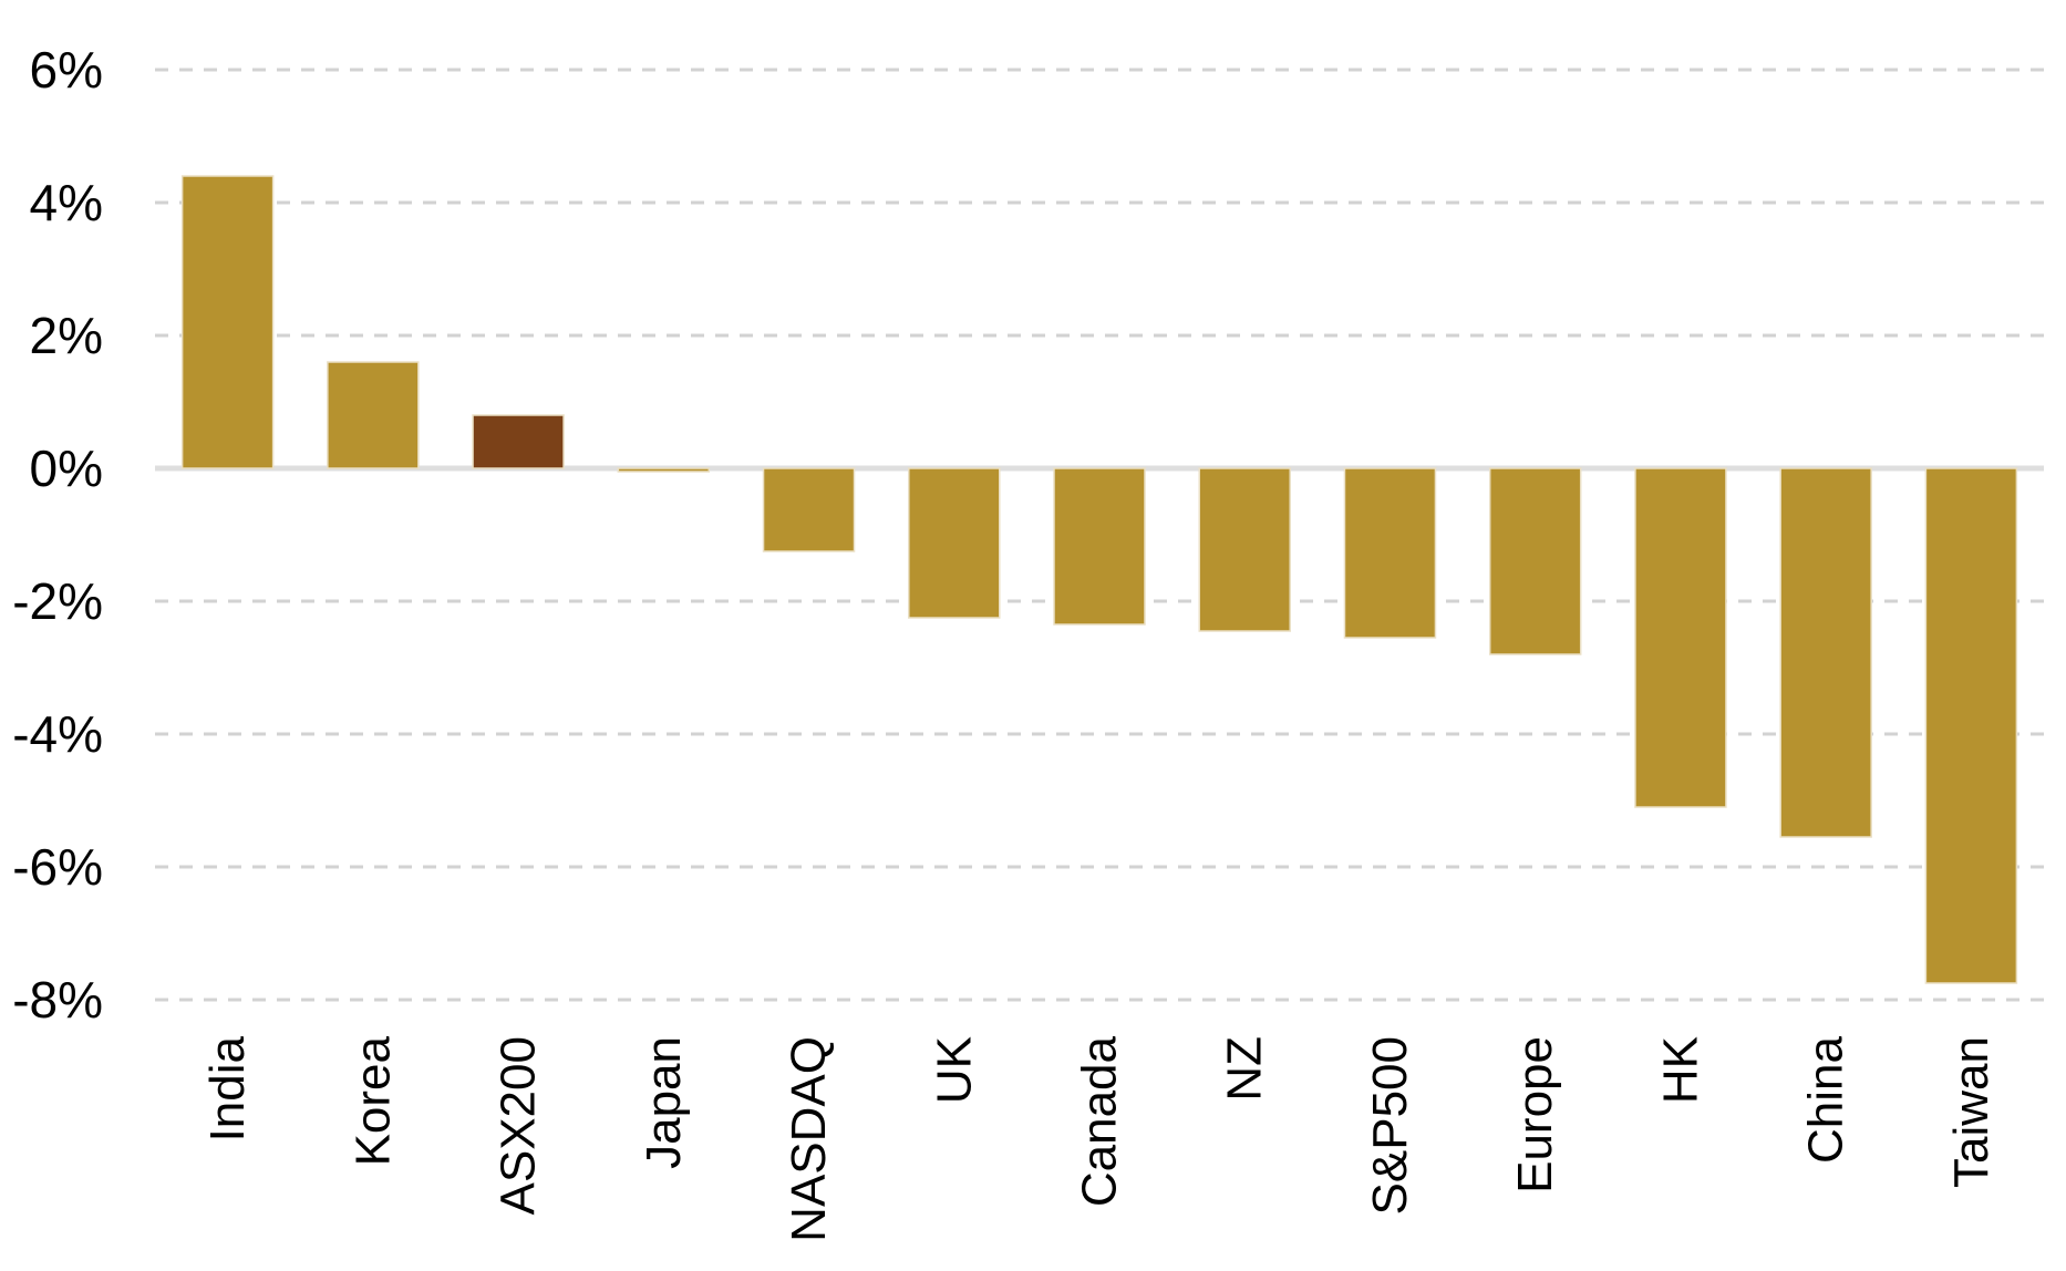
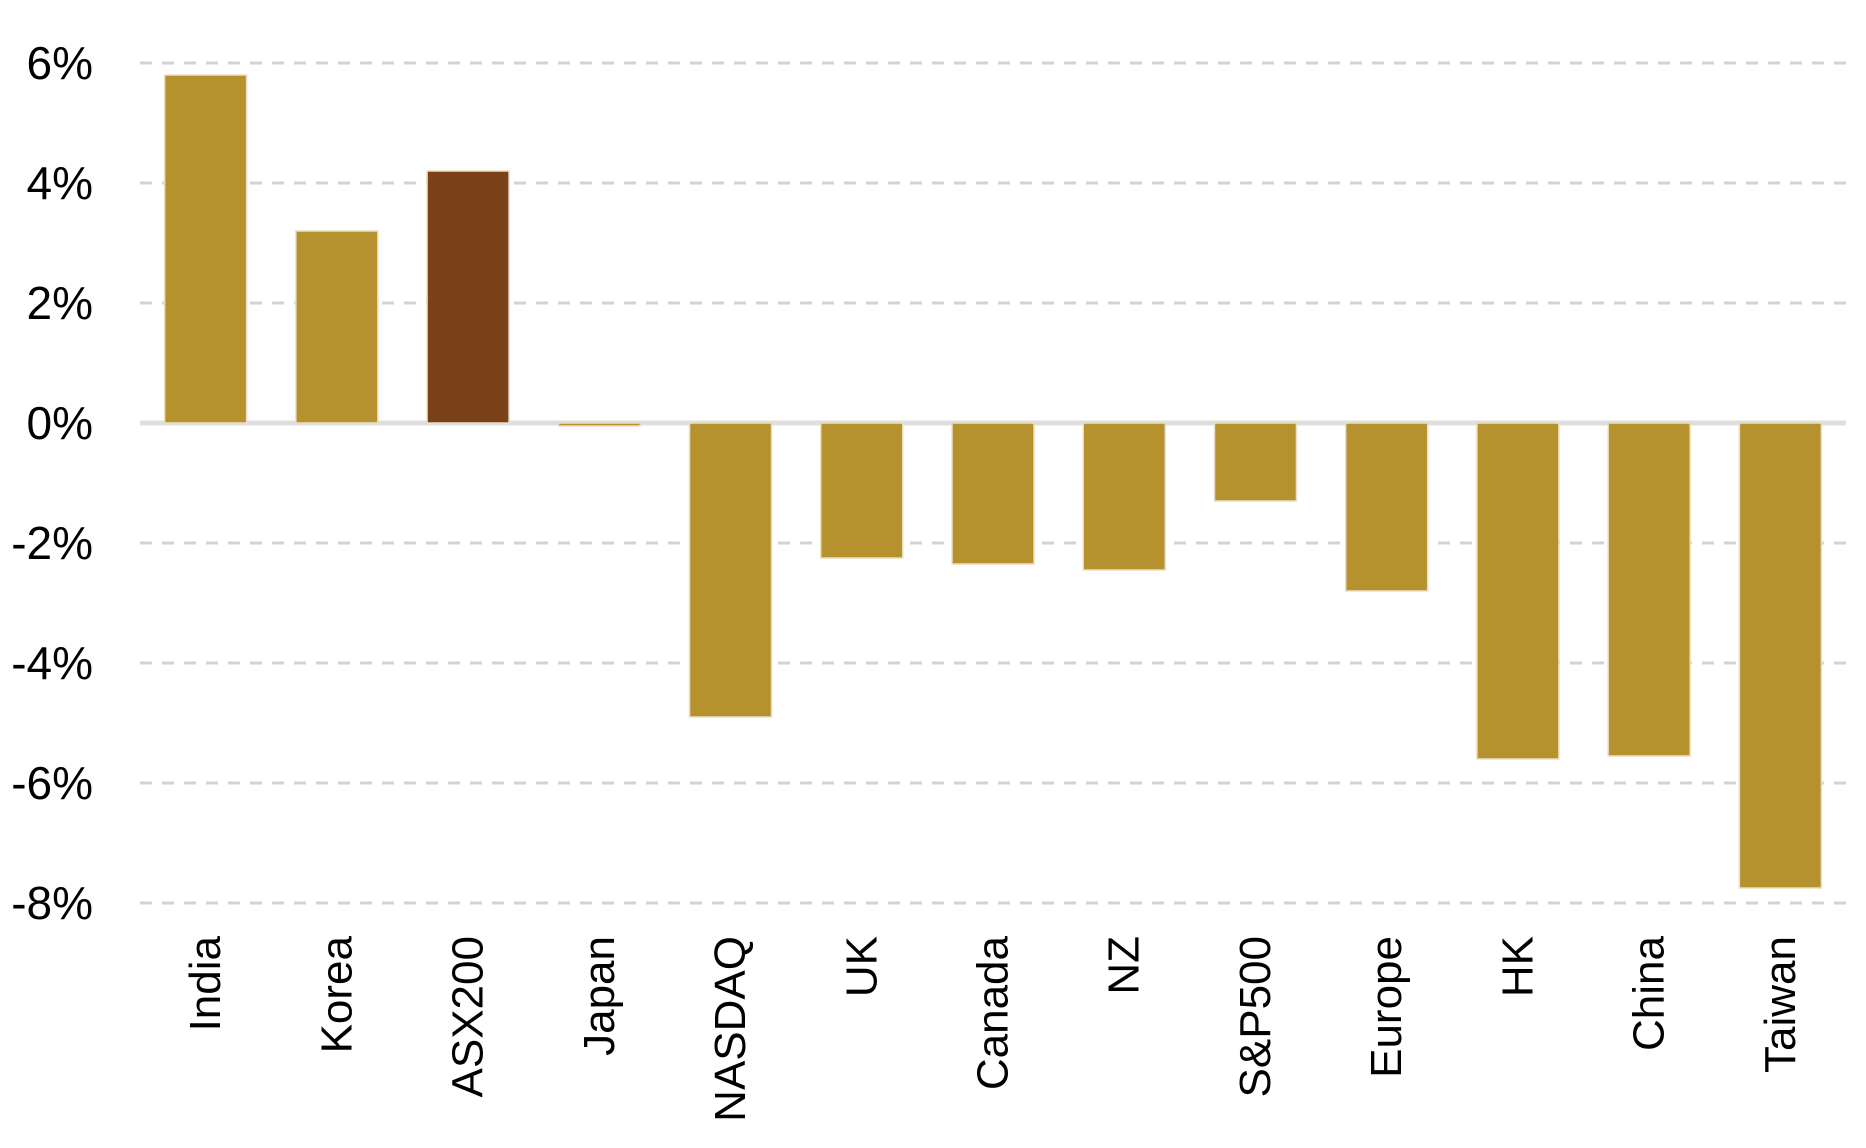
India: 4.4% -> 5.8%
Korea: 1.6% -> 3.2%
ASX200: 0.8% -> 4.2%
NASDAQ: -1.2% -> -4.9%
S&P500: -2.5% -> -1.3%
HK: -5.1% -> -5.6%
